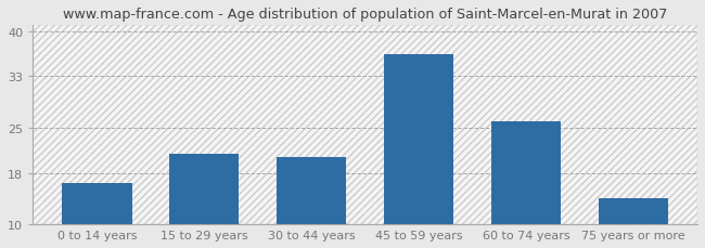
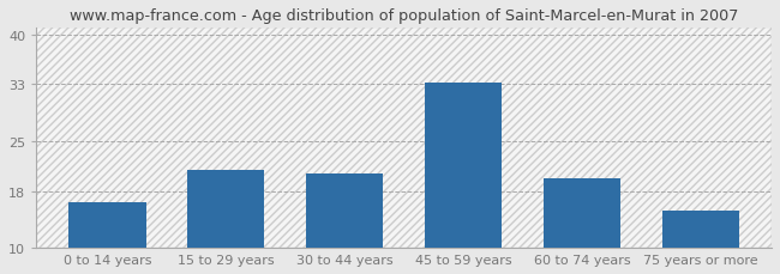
45 to 59 years: 36.5 -> 33.2
60 to 74 years: 26.0 -> 19.8
75 years or more: 14.0 -> 15.2
